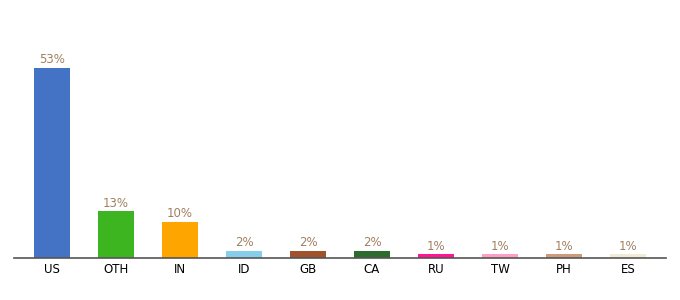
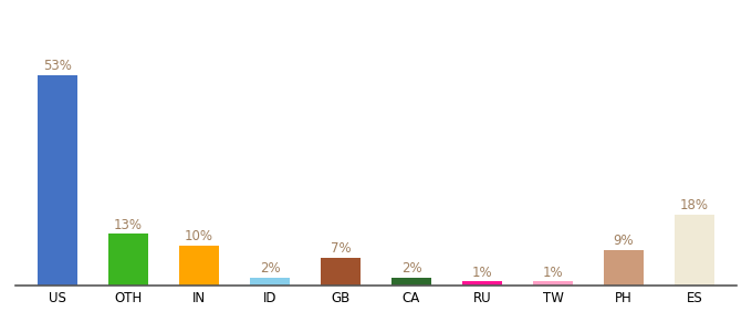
GB: 2% -> 7%
PH: 1% -> 9%
ES: 1% -> 18%
